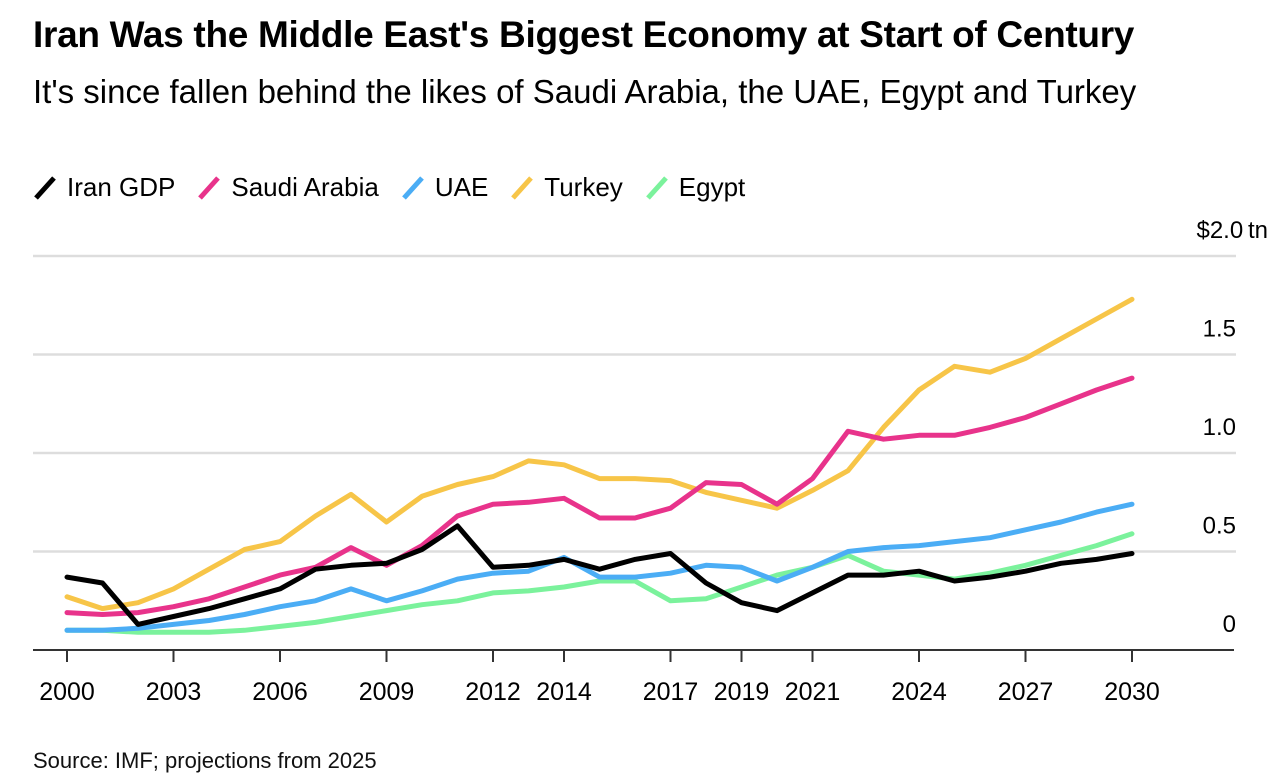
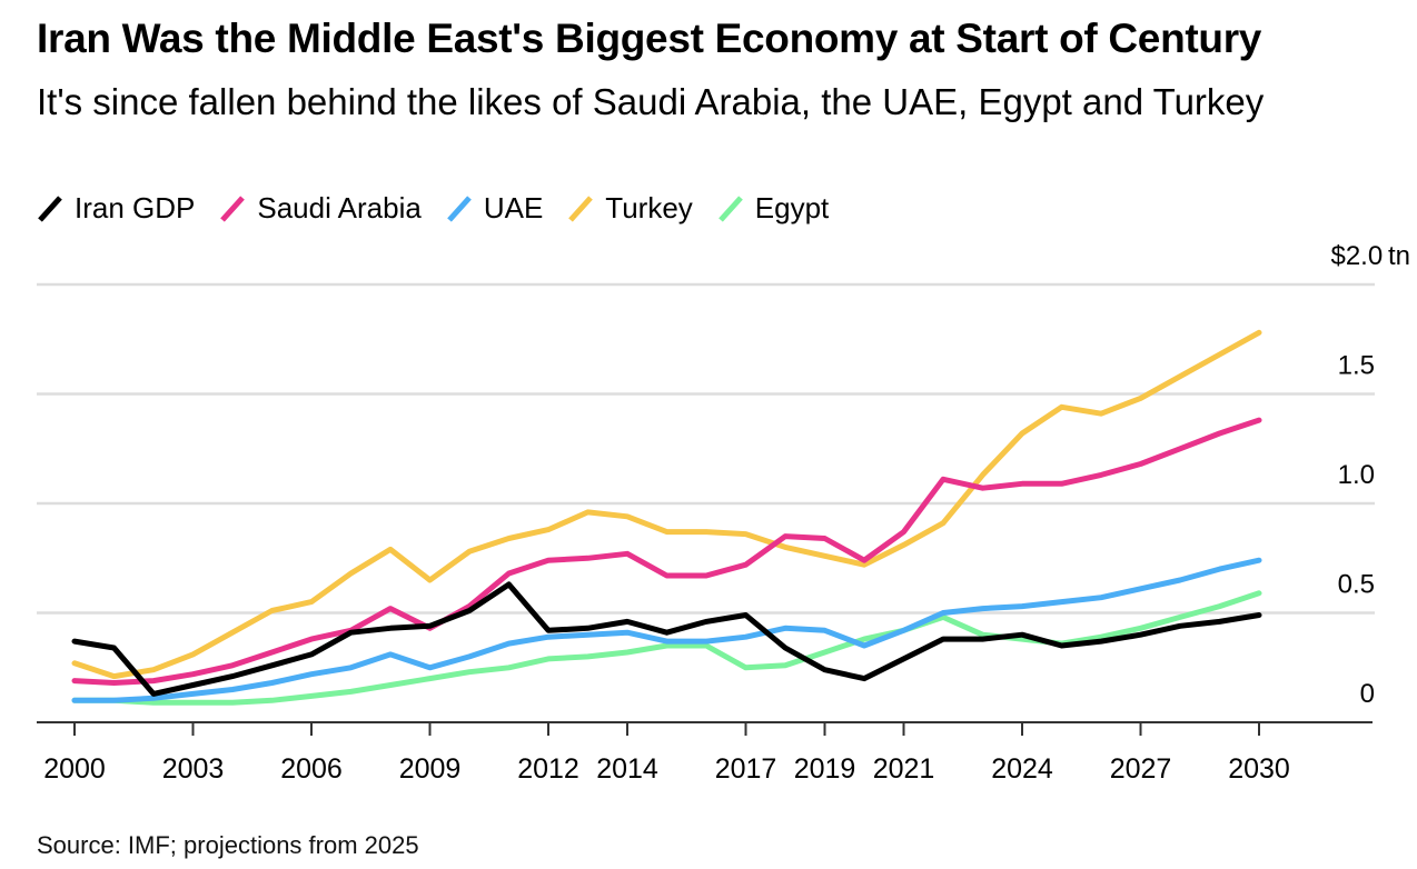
UAE/2014: 0.47 -> 0.41
